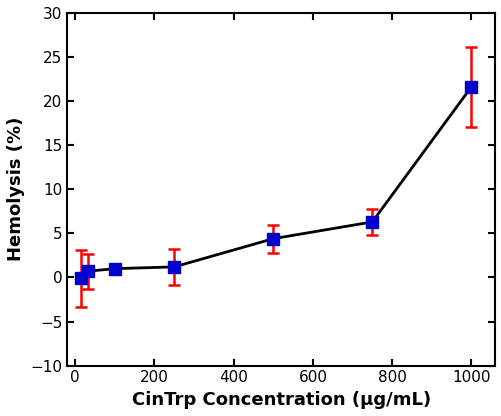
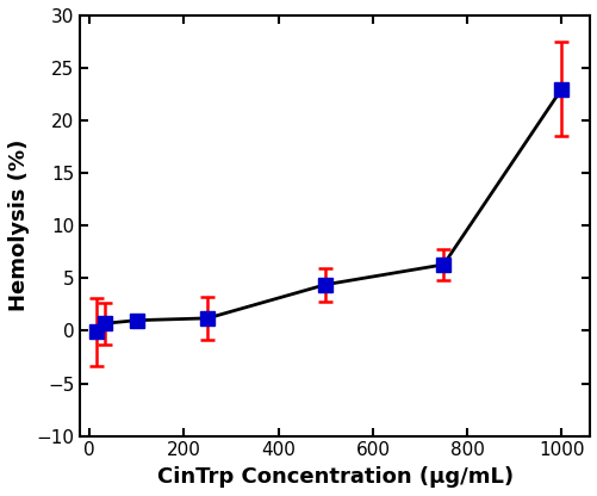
1000: 21.6 -> 23.0
